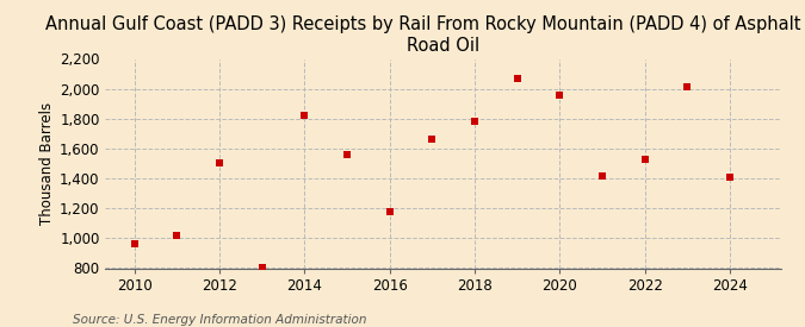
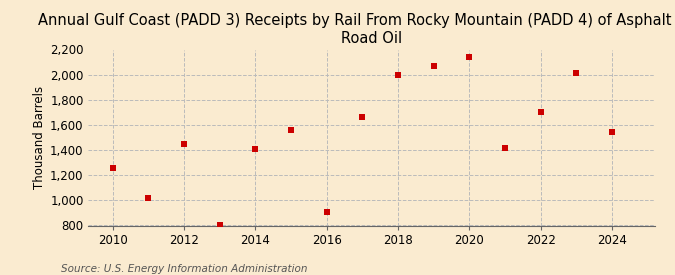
2010: 960 -> 1,260
2012: 1,500 -> 1,450
2014: 1,820 -> 1,410
2016: 1,180 -> 910
2018: 1,780 -> 2,000
2020: 1,960 -> 2,140
2022: 1,530 -> 1,700
2024: 1,410 -> 1,540
